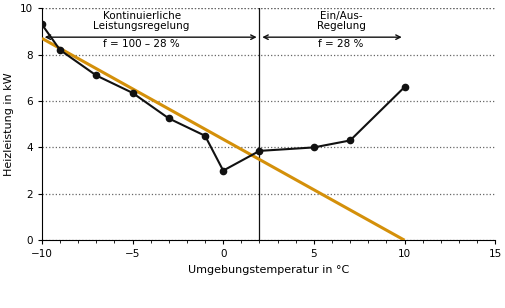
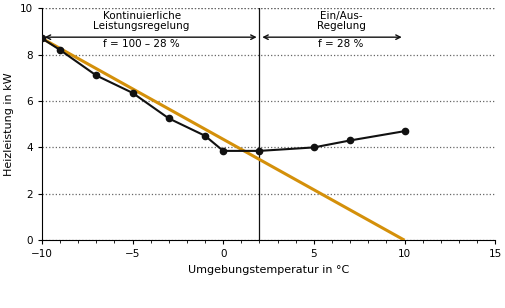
−10: 9.30 -> 8.70
0: 3.00 -> 3.85
10: 6.60 -> 4.70
